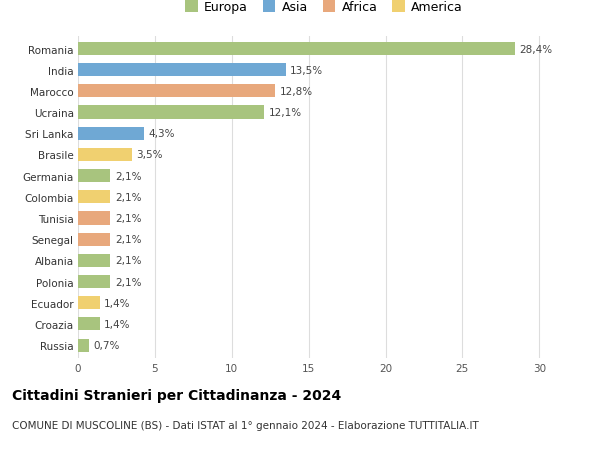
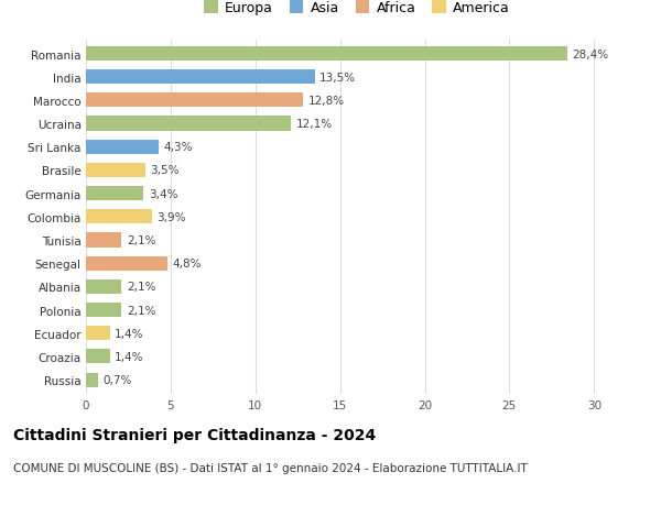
Germania: 2,1% -> 3,4%
Colombia: 2,1% -> 3,9%
Senegal: 2,1% -> 4,8%
